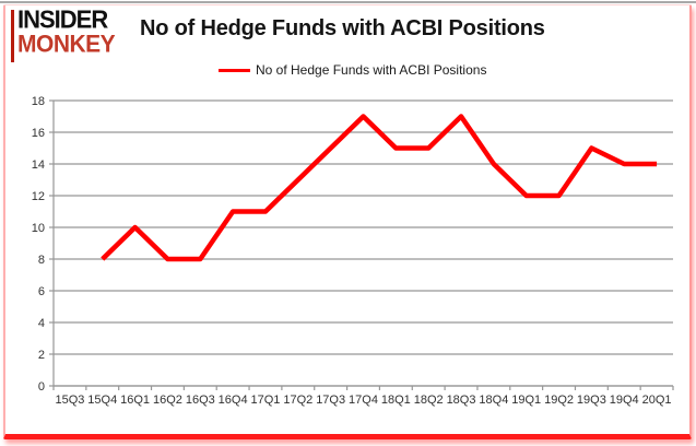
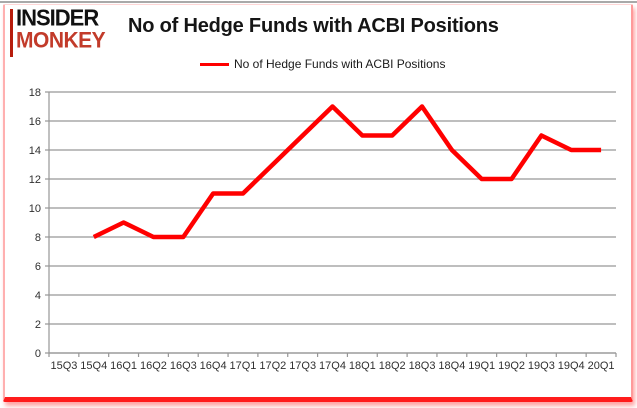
16Q1: 10 -> 9
